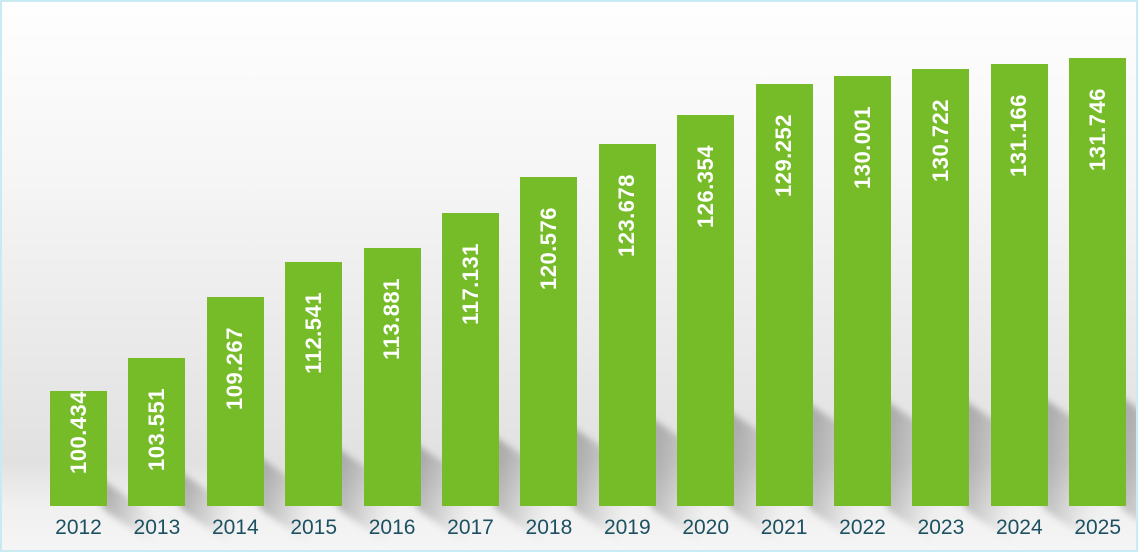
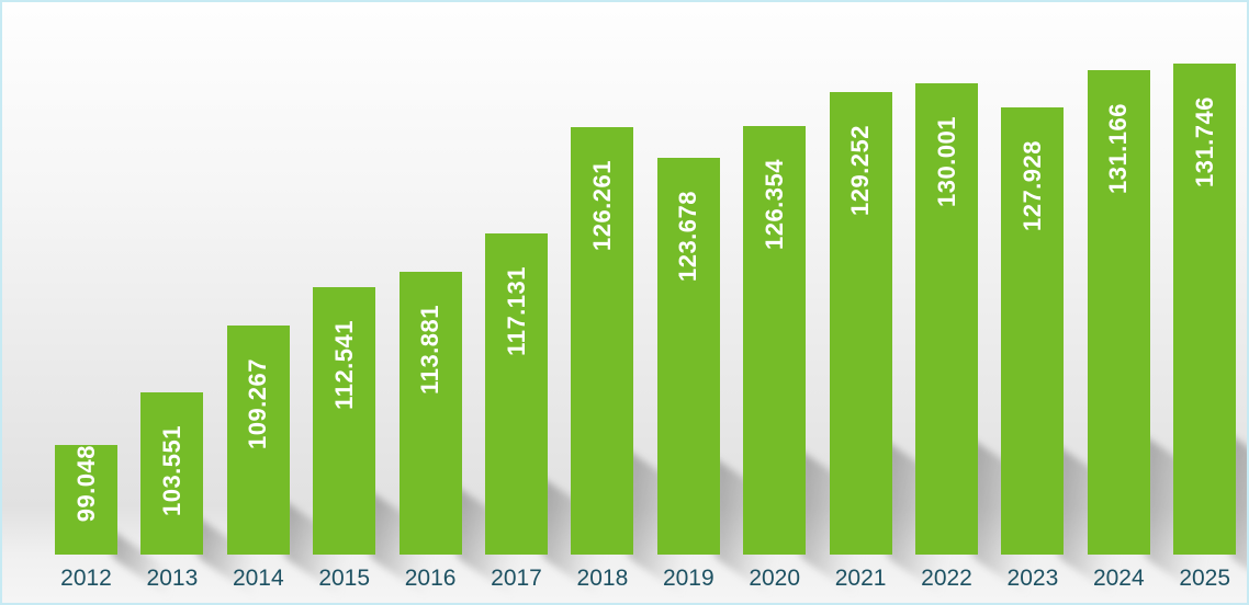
2012: 100.434 -> 99.048
2018: 120.576 -> 126.261
2023: 130.722 -> 127.928
